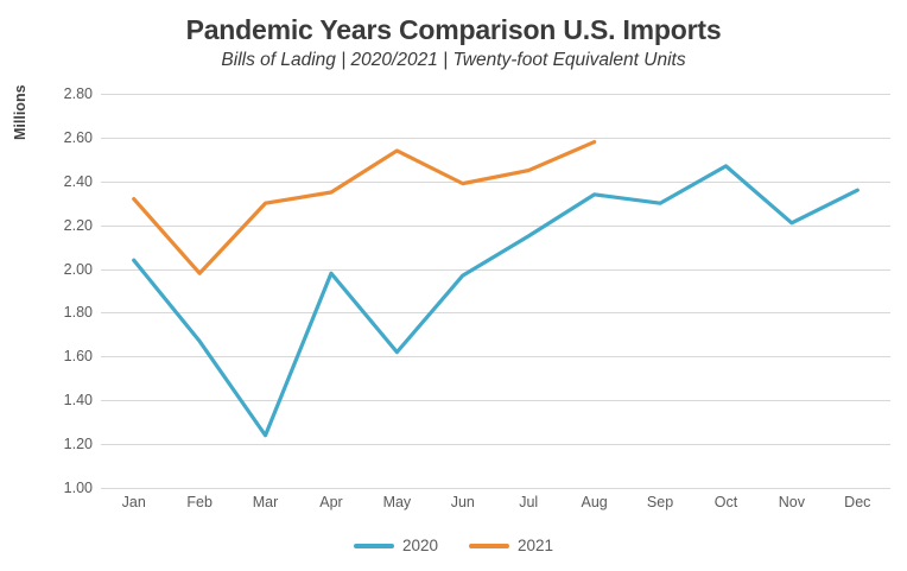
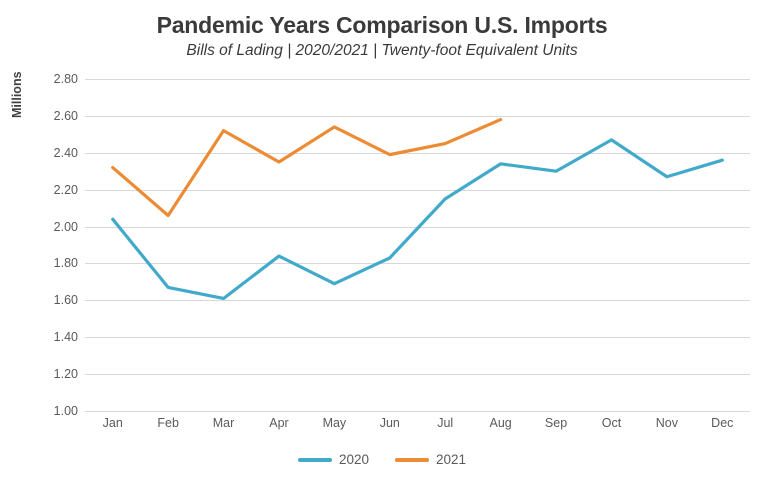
2021/Feb: 1.98 -> 2.06
2020/Mar: 1.24 -> 1.61
2021/Mar: 2.30 -> 2.52
2020/Apr: 1.98 -> 1.84
2020/May: 1.62 -> 1.69
2020/Jun: 1.97 -> 1.83
2020/Nov: 2.21 -> 2.27
